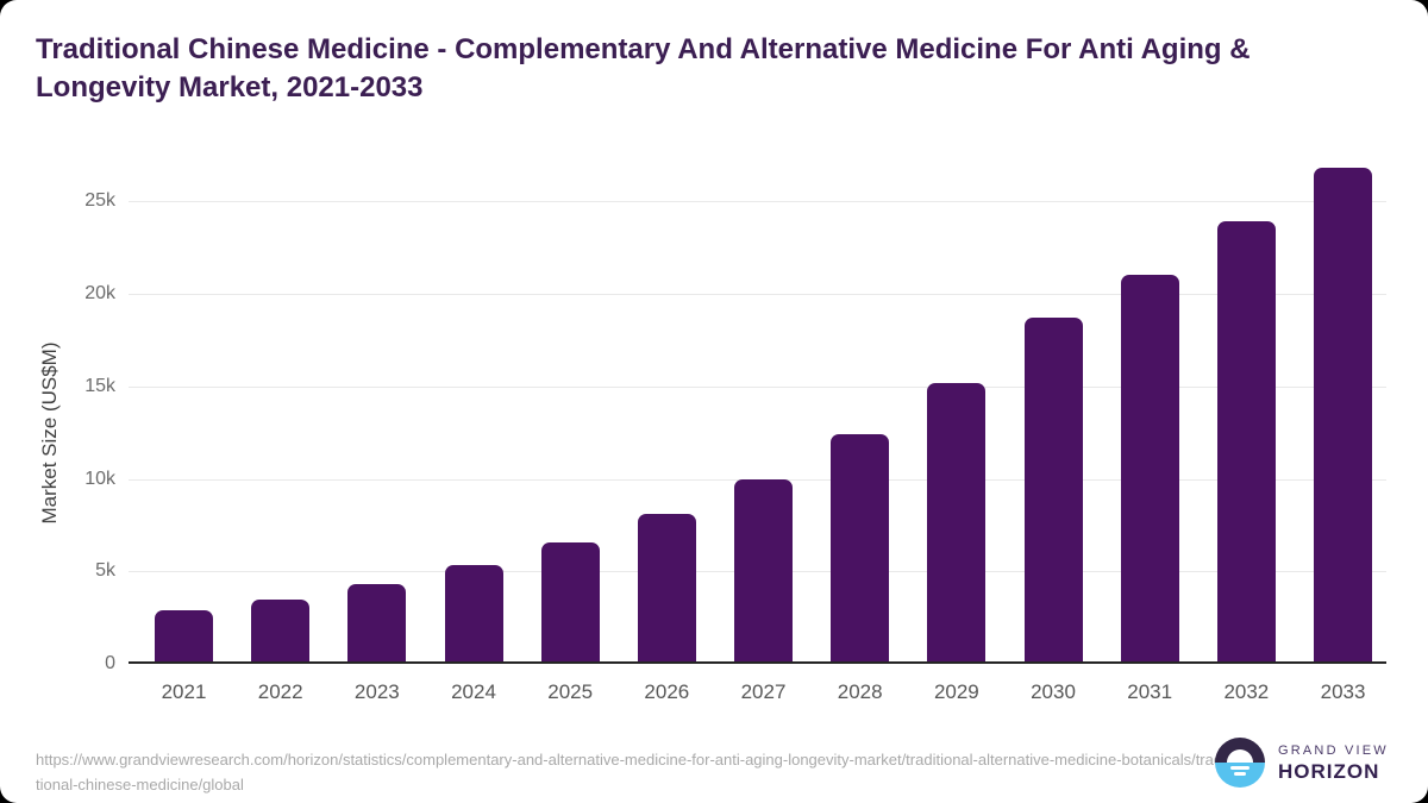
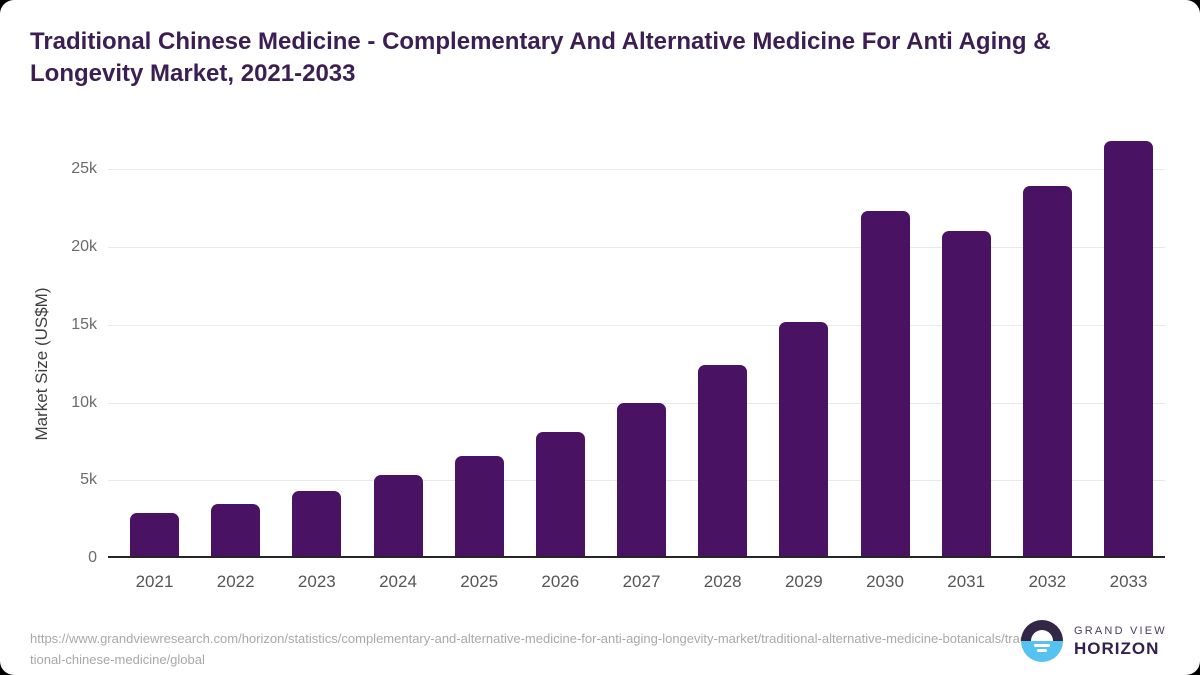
2030: 18.7k -> 22.3k
